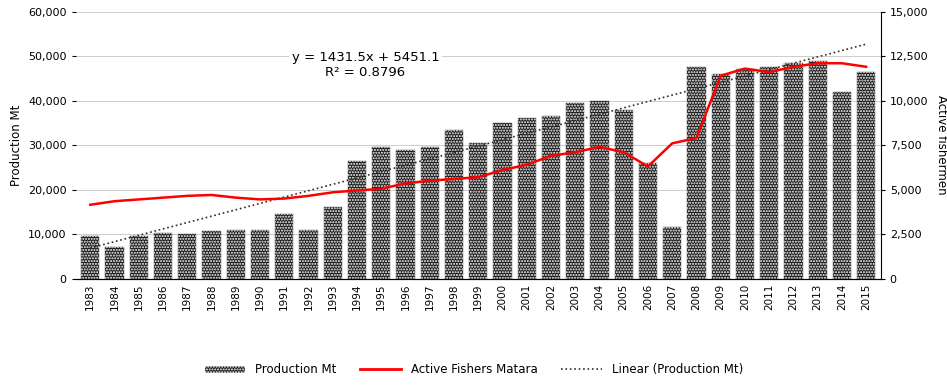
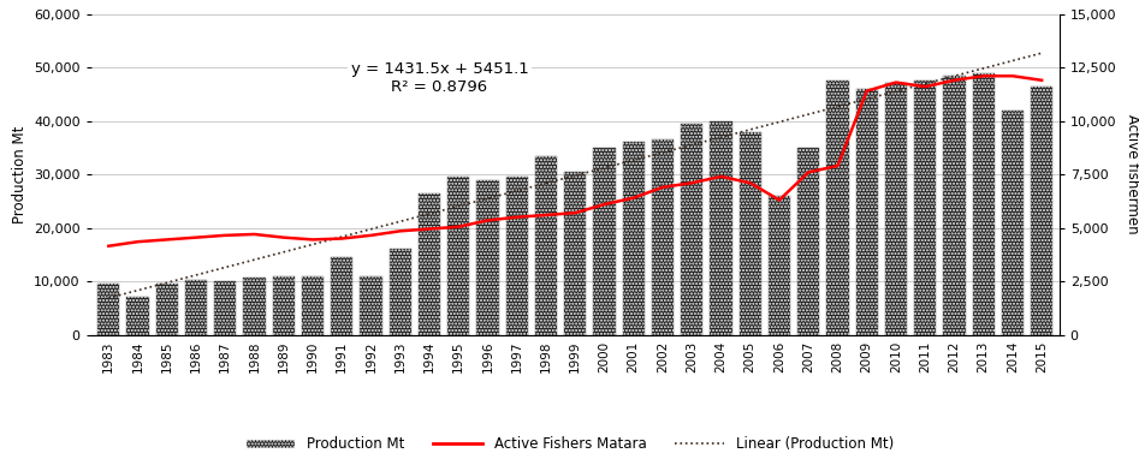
Production Mt/2007: 11,500 -> 35,000
